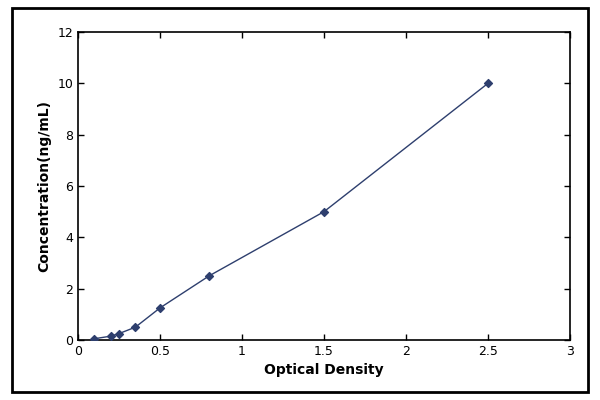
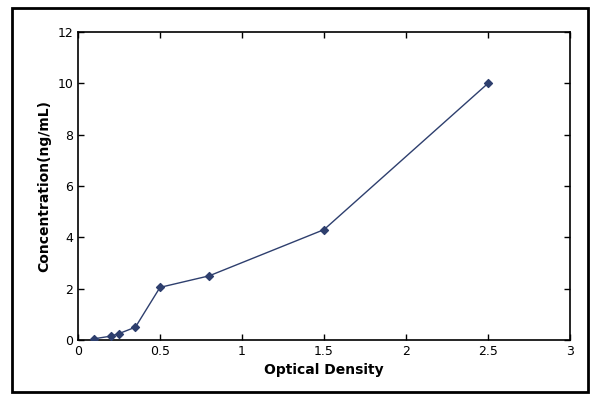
0.5: 1.25 -> 2.05
1.5: 5.00 -> 4.30
